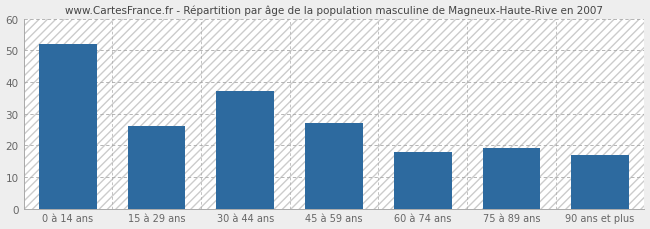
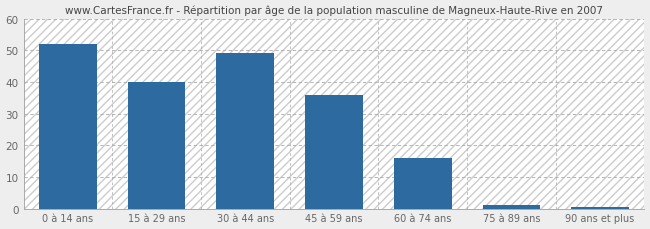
15 à 29 ans: 26.0 -> 40.0
30 à 44 ans: 37.0 -> 49.0
45 à 59 ans: 27.0 -> 36.0
60 à 74 ans: 18.0 -> 16.0
75 à 89 ans: 19.0 -> 1.0
90 ans et plus: 17.0 -> 0.5
